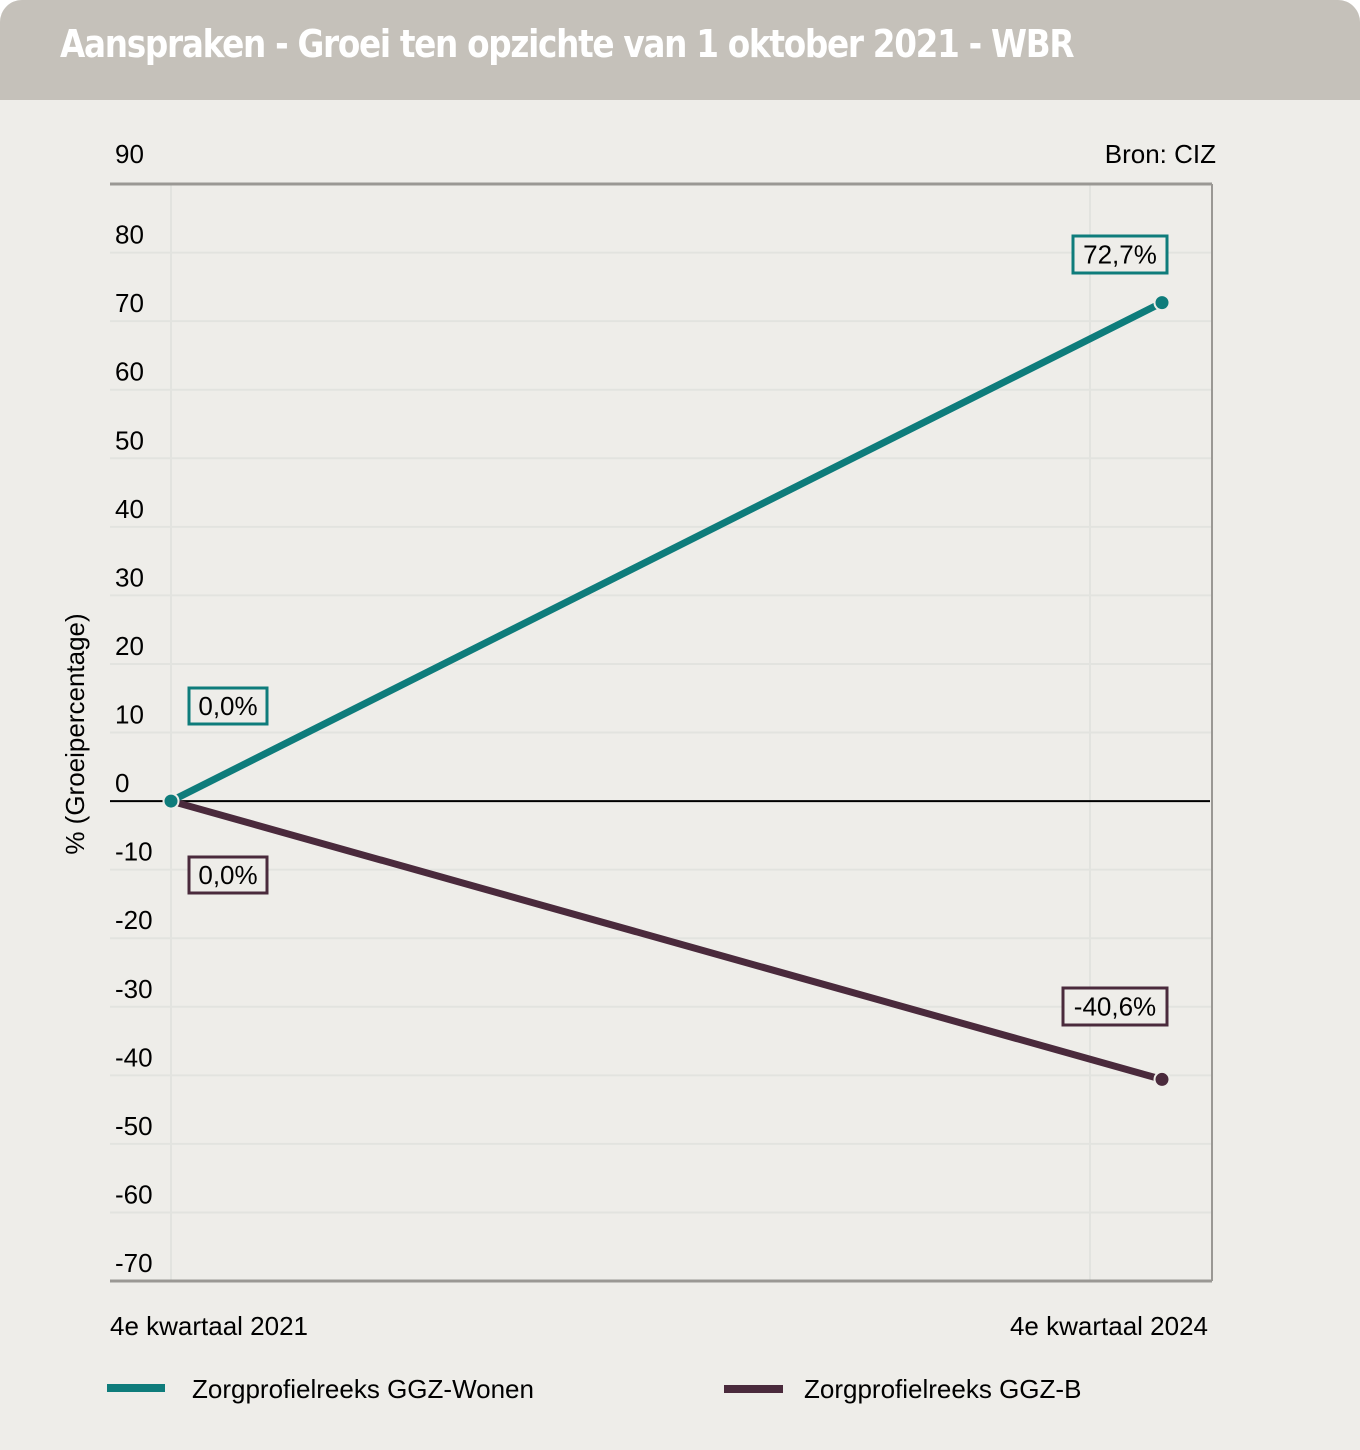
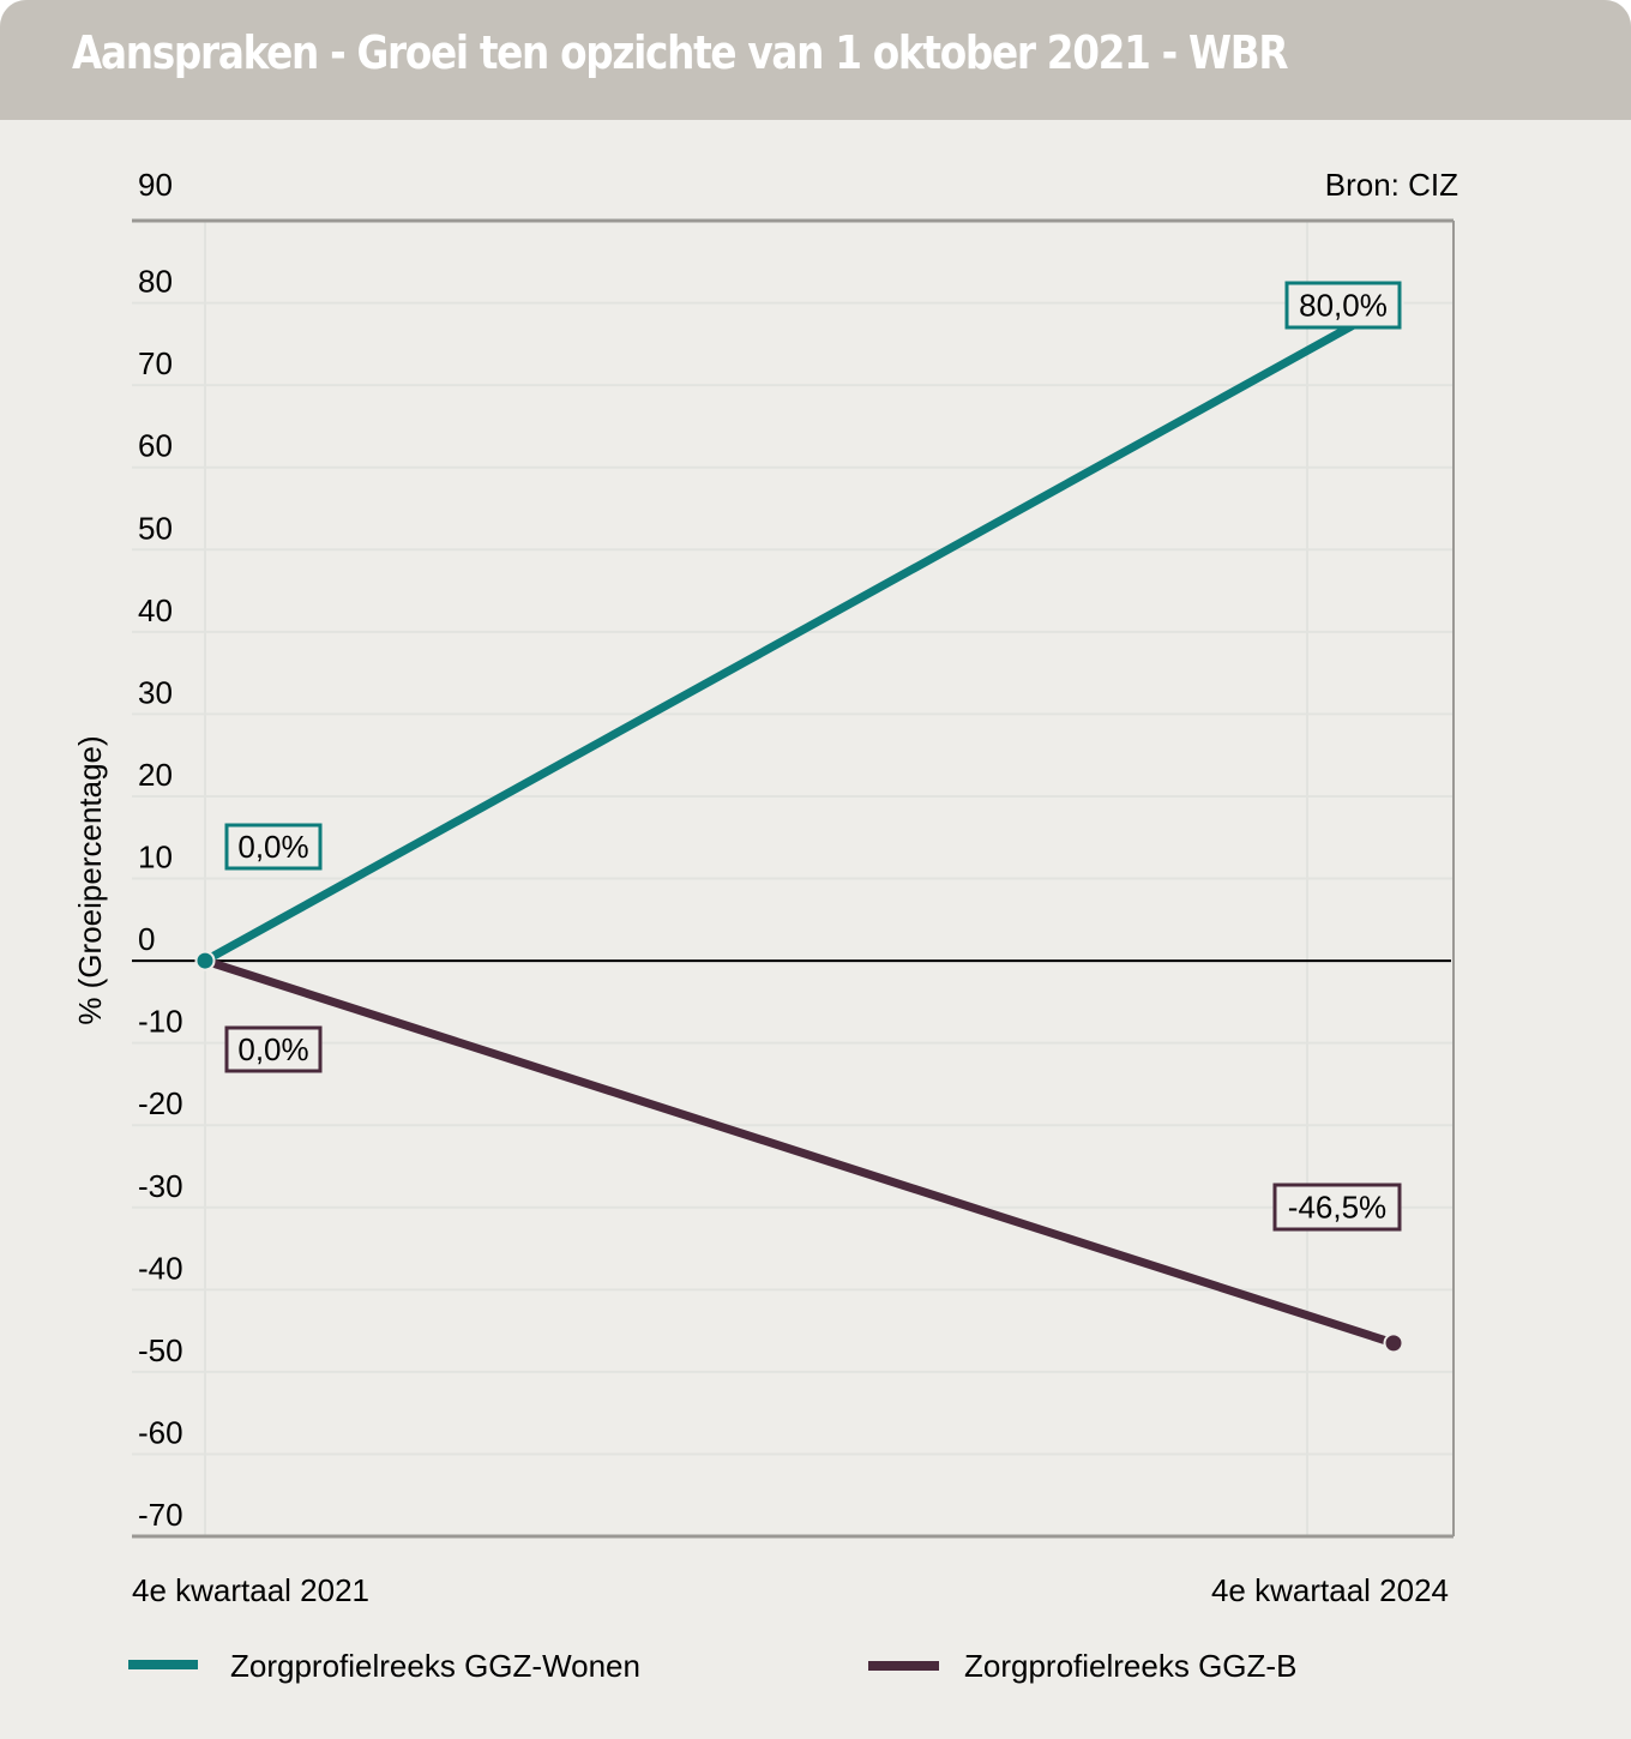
Zorgprofielreeks GGZ-Wonen/4e kwartaal 2024: 72,7% -> 80,0%
Zorgprofielreeks GGZ-B/4e kwartaal 2024: -40,6% -> -46,5%
